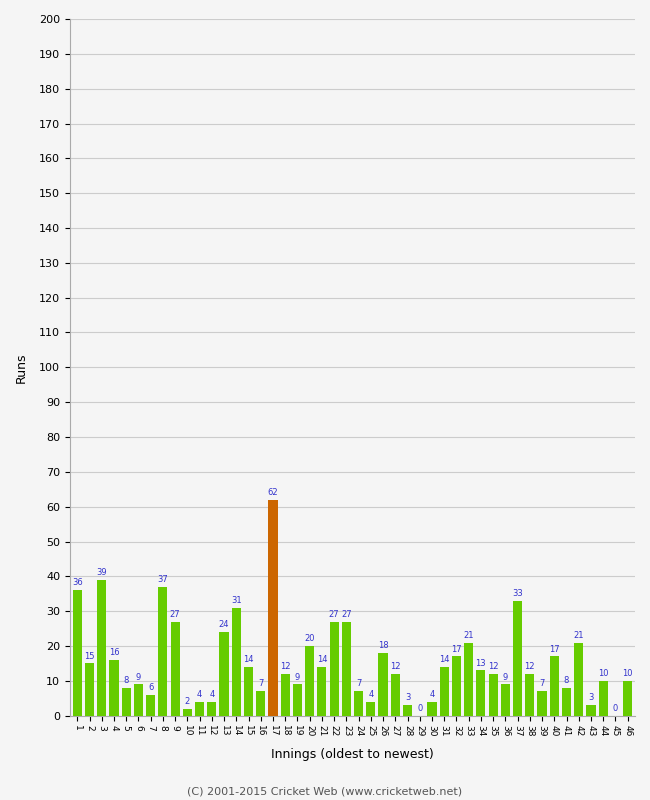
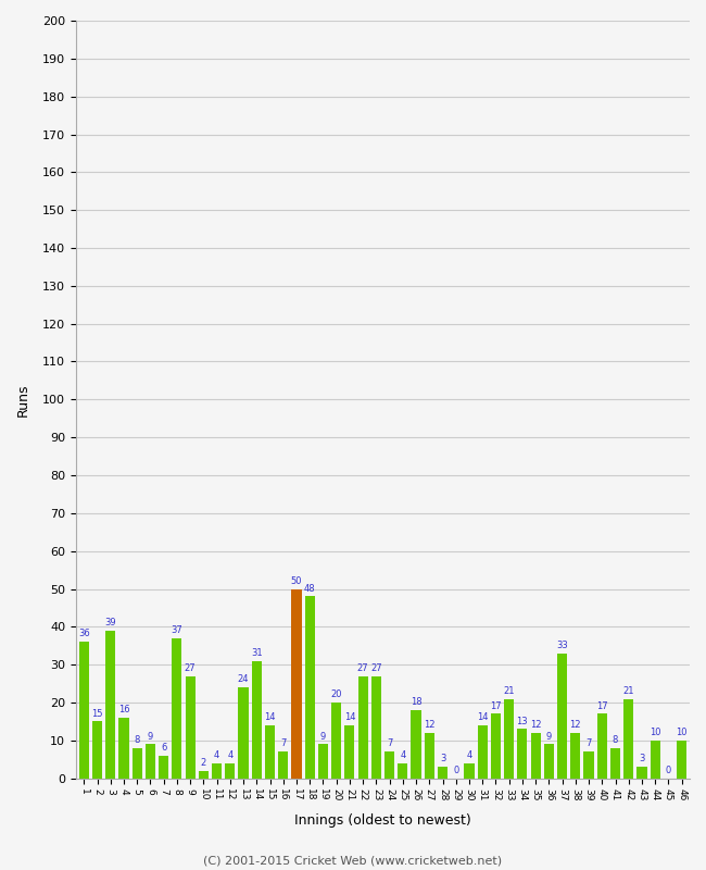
17: 62 -> 50
18: 12 -> 48
